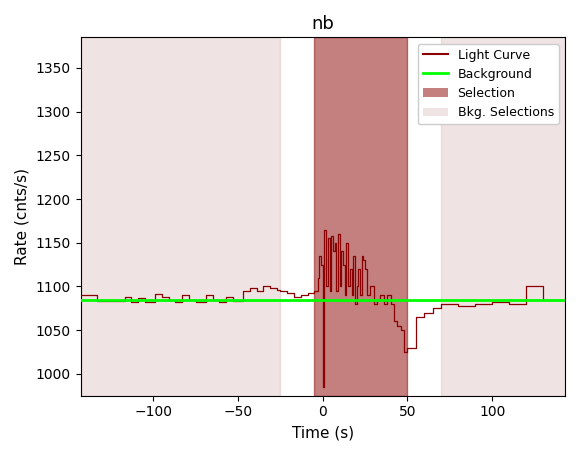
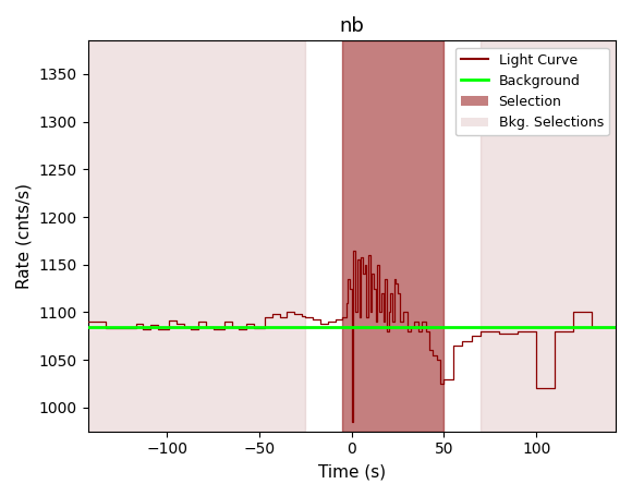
100: 1082 -> 1020
